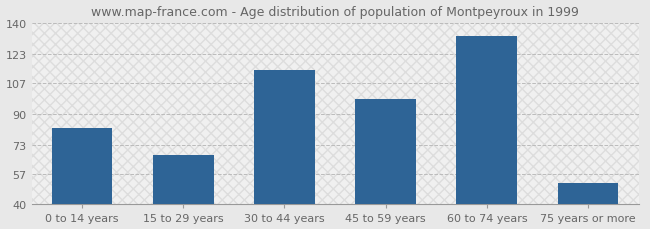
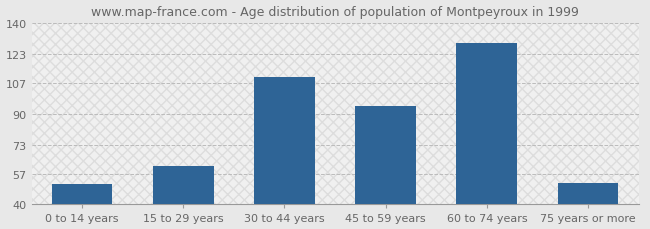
0 to 14 years: 82 -> 51
15 to 29 years: 67 -> 61
30 to 44 years: 114 -> 110
45 to 59 years: 98 -> 94
60 to 74 years: 133 -> 129
